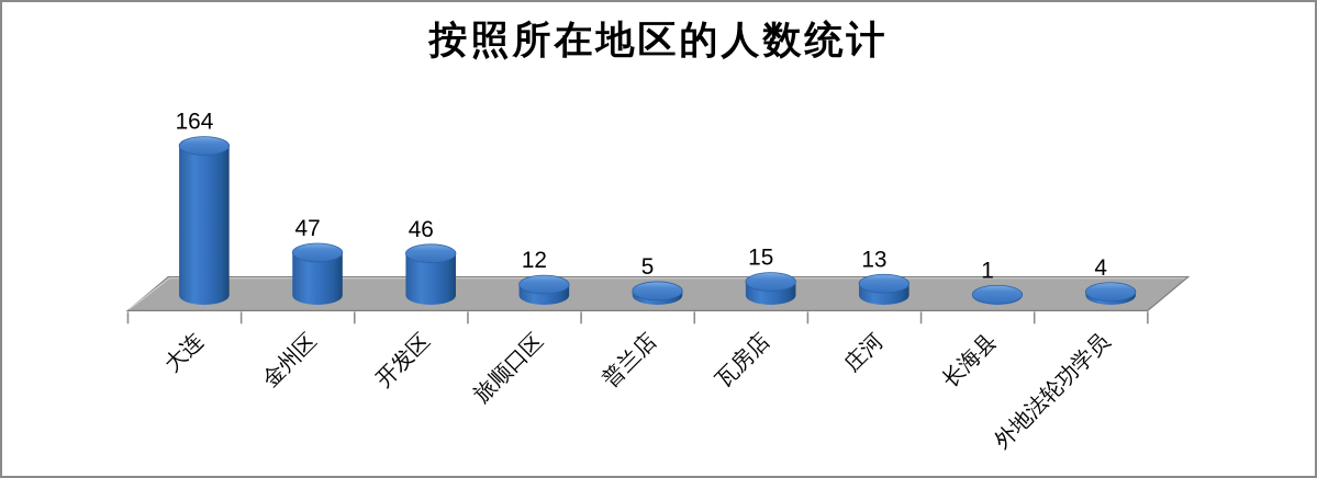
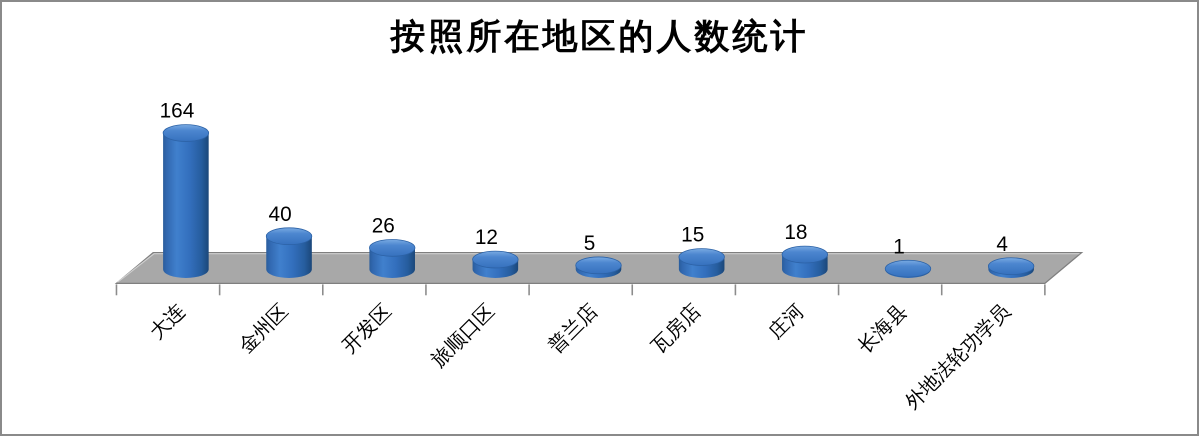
金州区: 47 -> 40
开发区: 46 -> 26
庄河: 13 -> 18
